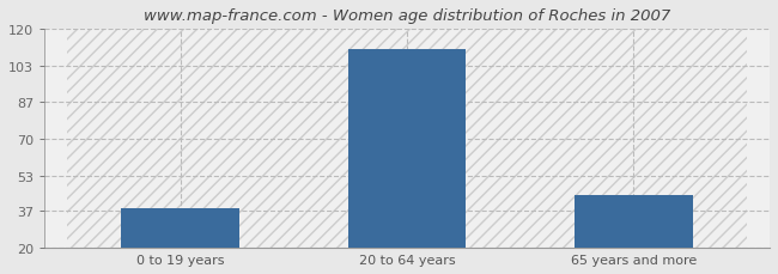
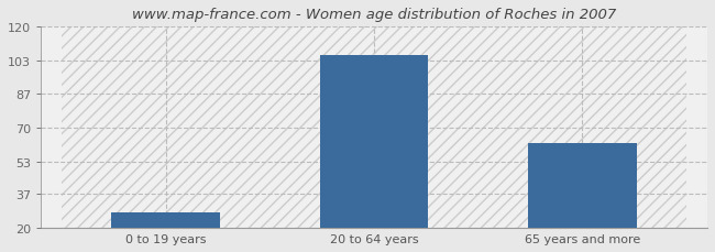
0 to 19 years: 38 -> 28
20 to 64 years: 111 -> 106
65 years and more: 44 -> 62
